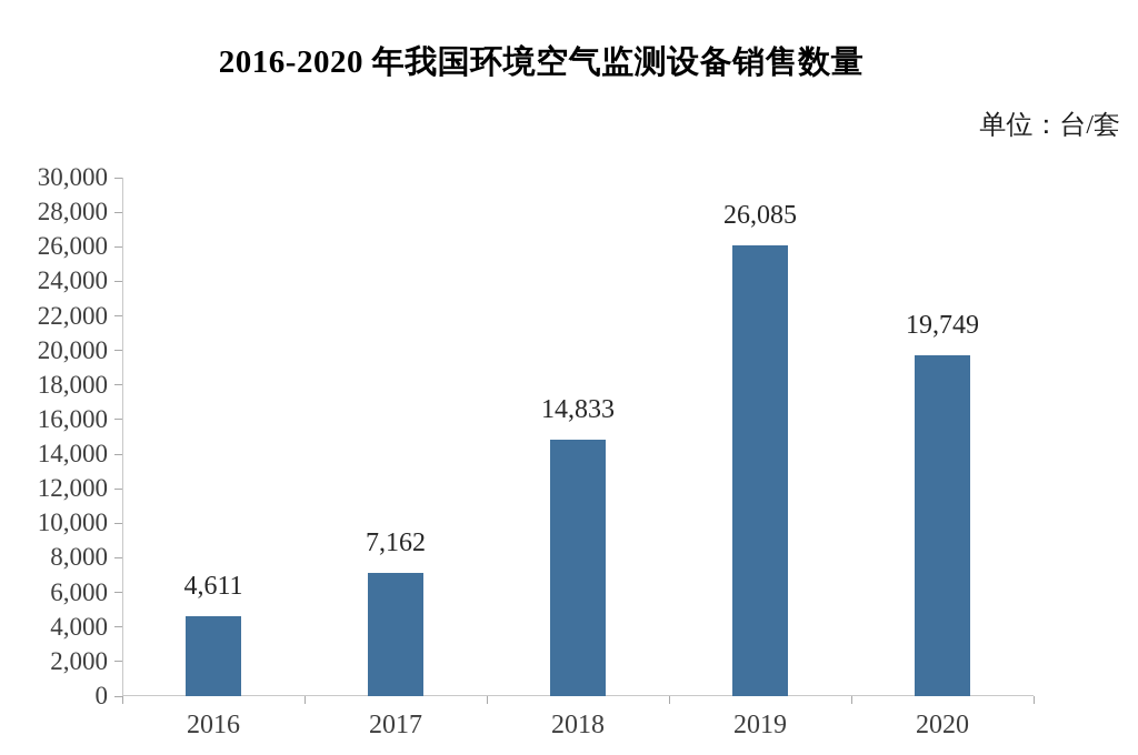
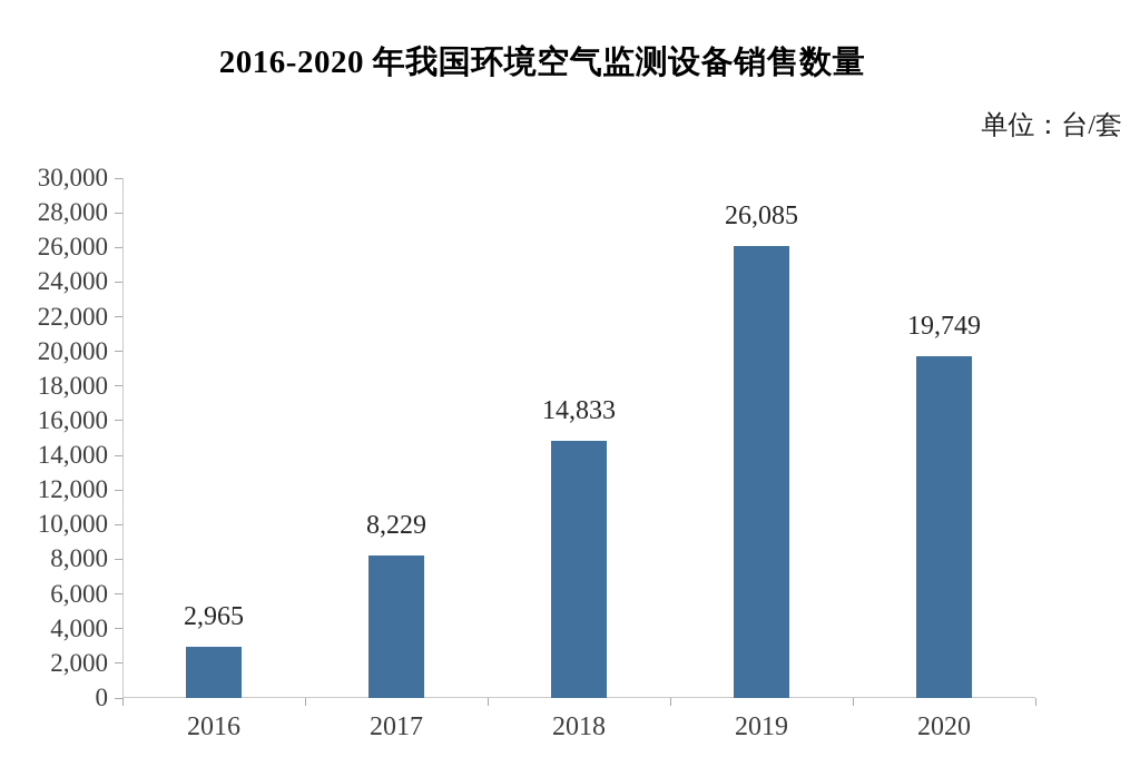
2016: 4,611 -> 2,965
2017: 7,162 -> 8,229
